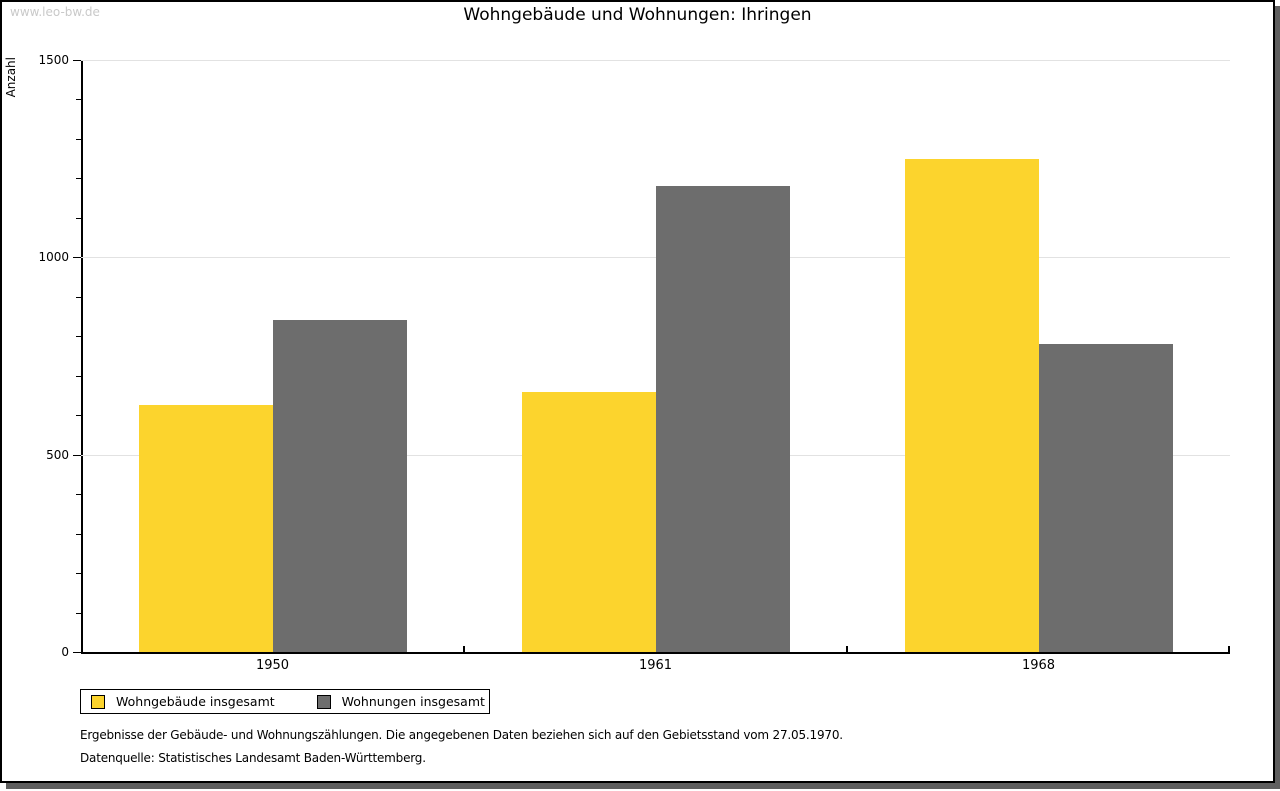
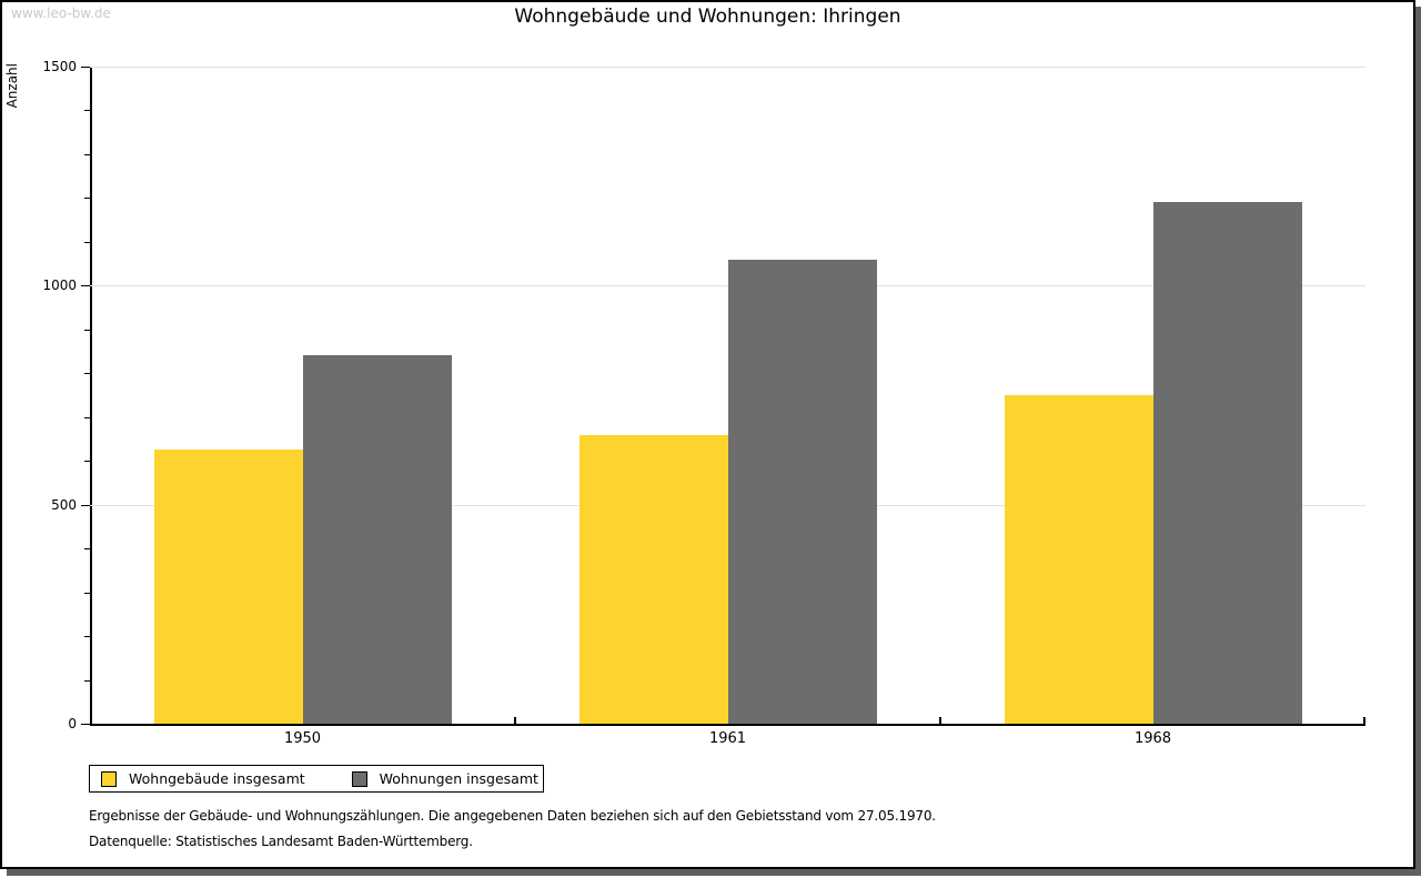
Wohnungen insgesamt/1961: 1180 -> 1060
Wohngebäude insgesamt/1968: 1250 -> 750
Wohnungen insgesamt/1968: 780 -> 1190
